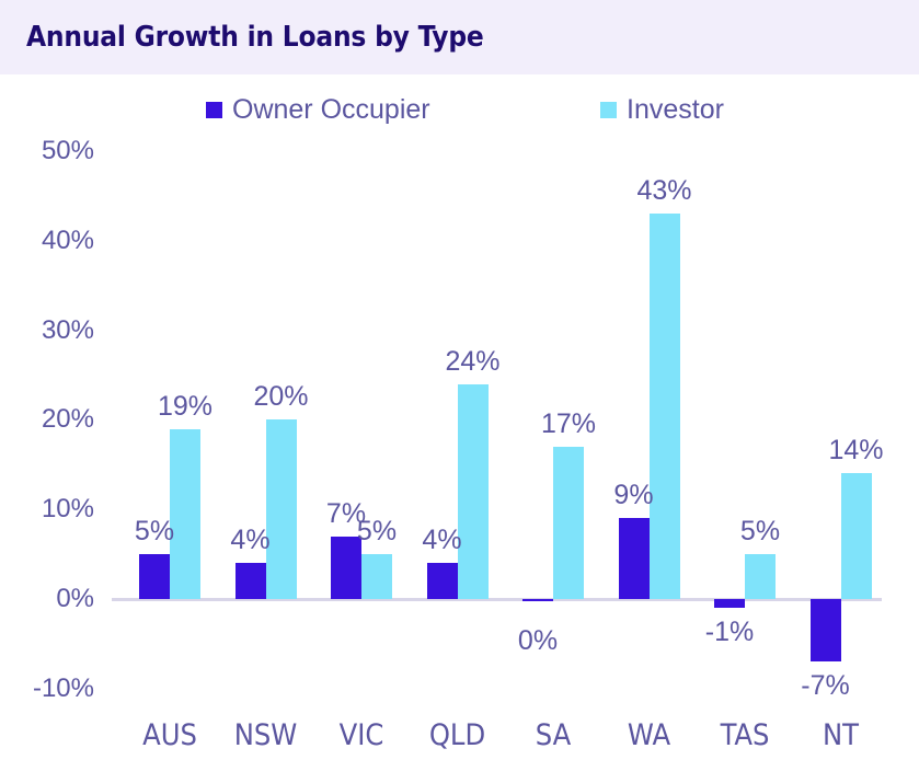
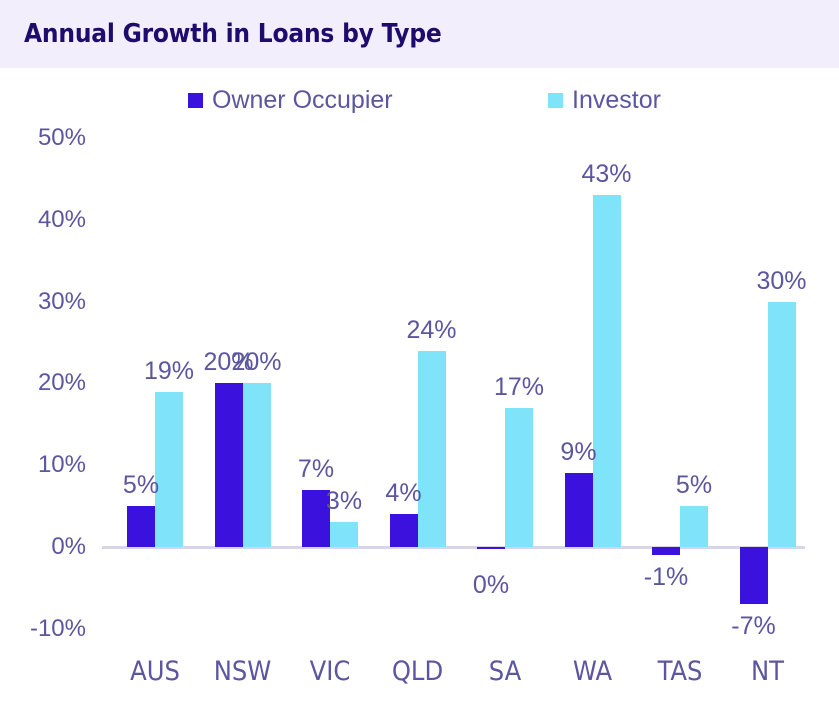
Owner Occupier/NSW: 4% -> 20%
Investor/VIC: 5% -> 3%
Investor/NT: 14% -> 30%
